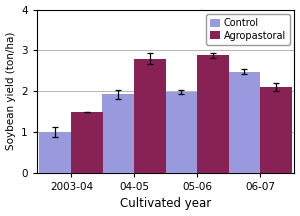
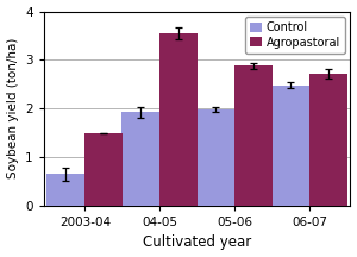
Control/2003-04: 1.00 -> 0.65
Agropastoral/04-05: 2.80 -> 3.55
Agropastoral/06-07: 2.10 -> 2.72
